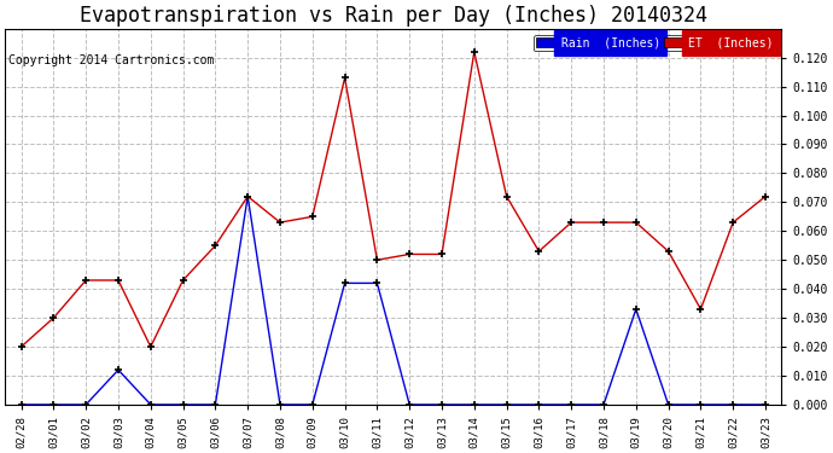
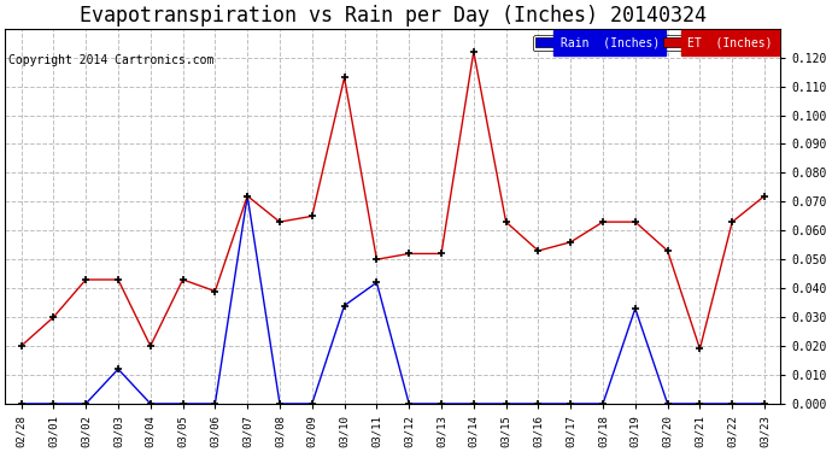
ET (Inches)/03/06: 0.055 -> 0.039
Rain (Inches)/03/10: 0.042 -> 0.034
ET (Inches)/03/15: 0.072 -> 0.063
ET (Inches)/03/17: 0.063 -> 0.056
ET (Inches)/03/21: 0.033 -> 0.019
